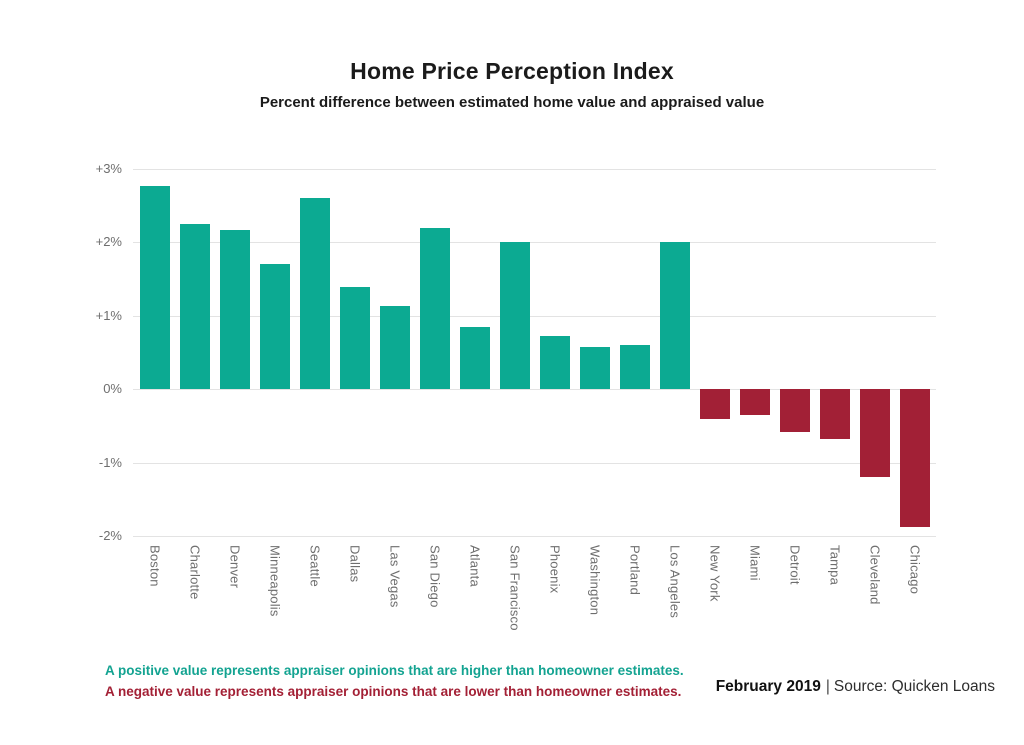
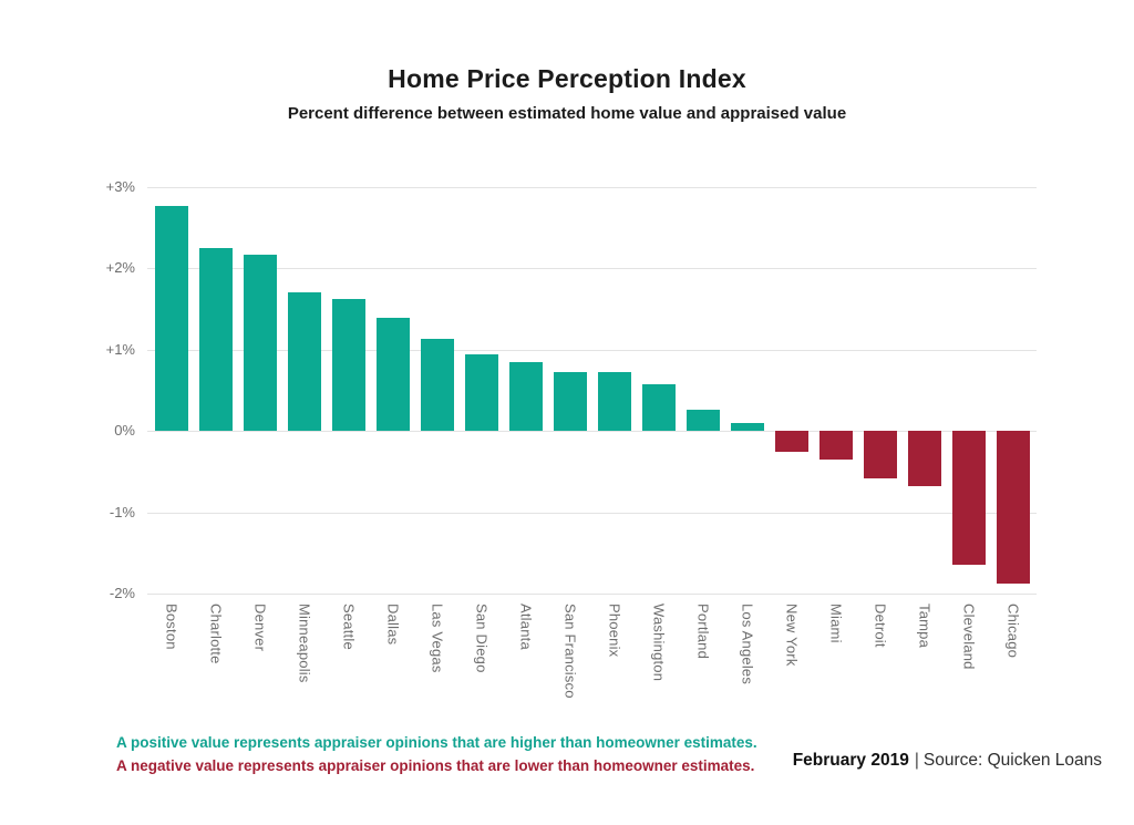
Seattle: 2.6% -> 1.6%
San Diego: 2.2% -> 0.9%
San Francisco: 2.0% -> 0.7%
Portland: 0.6% -> 0.3%
Los Angeles: 2.0% -> 0.1%
New York: -0.4% -> -0.2%
Cleveland: -1.2% -> -1.6%
